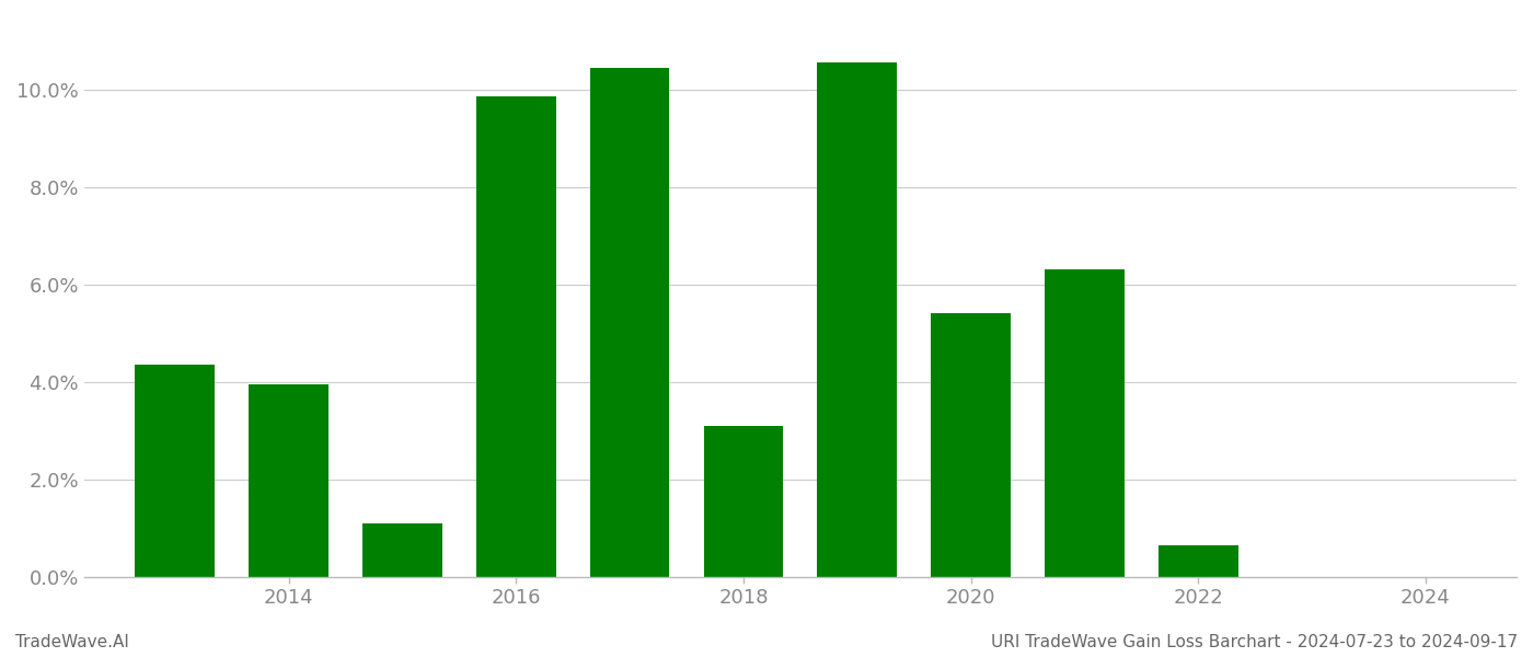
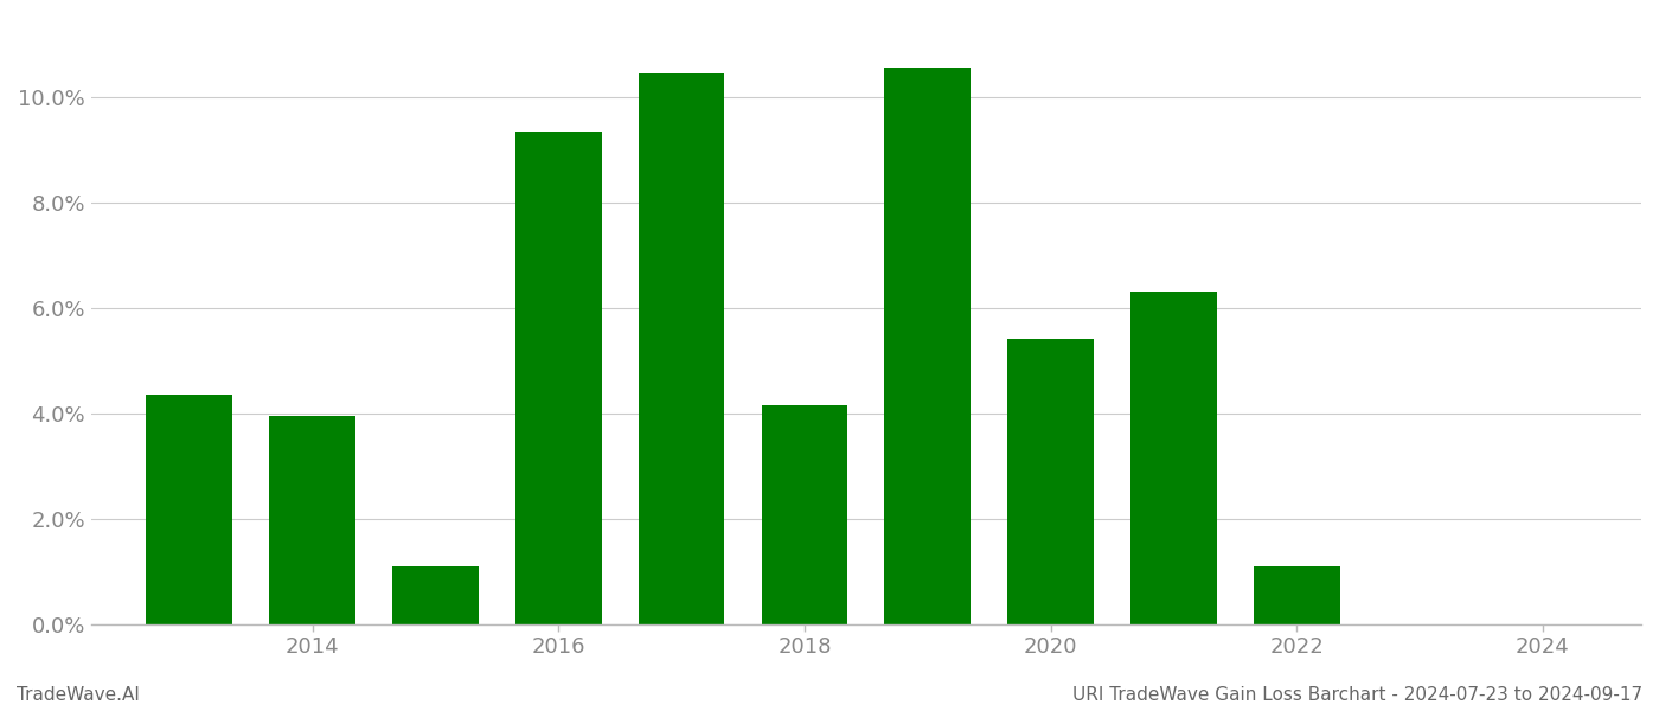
2016: 9.85% -> 9.35%
2018: 3.10% -> 4.15%
2022: 0.65% -> 1.10%
